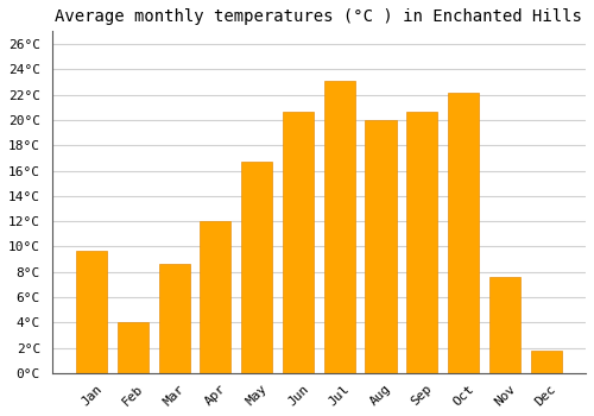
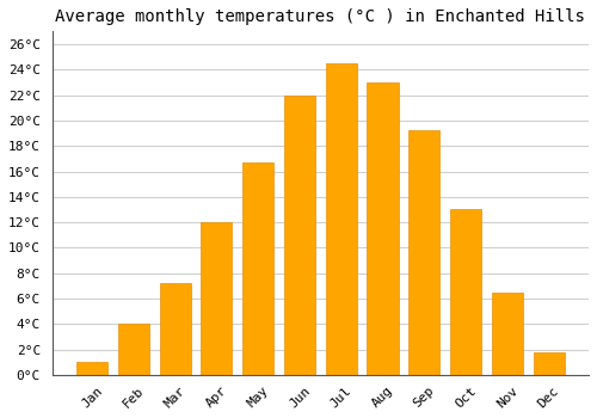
Jan: 9.7°C -> 1.0°C
Mar: 8.6°C -> 7.2°C
Jun: 20.6°C -> 22.0°C
Jul: 23.1°C -> 24.5°C
Aug: 20.0°C -> 23.0°C
Sep: 20.6°C -> 19.2°C
Oct: 22.1°C -> 13.0°C
Nov: 7.6°C -> 6.5°C
